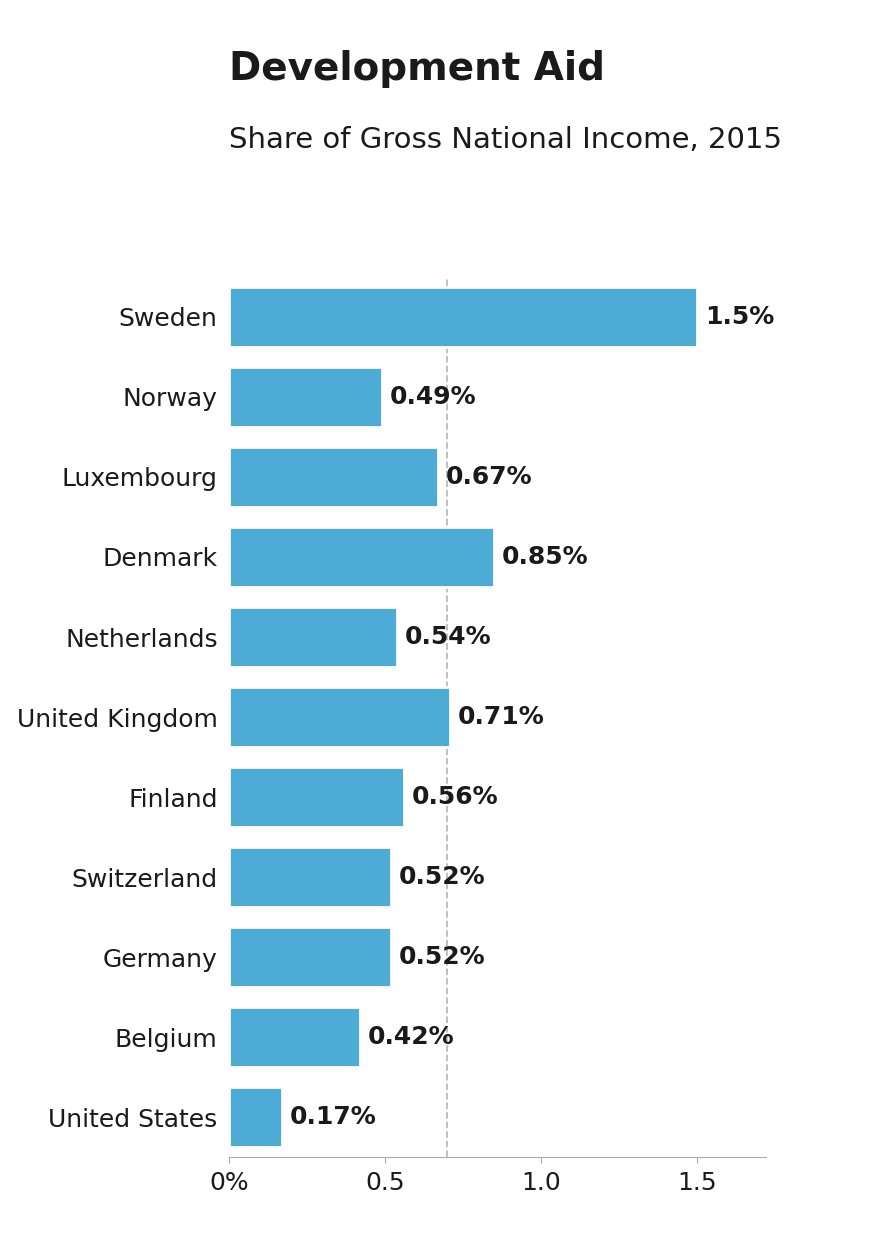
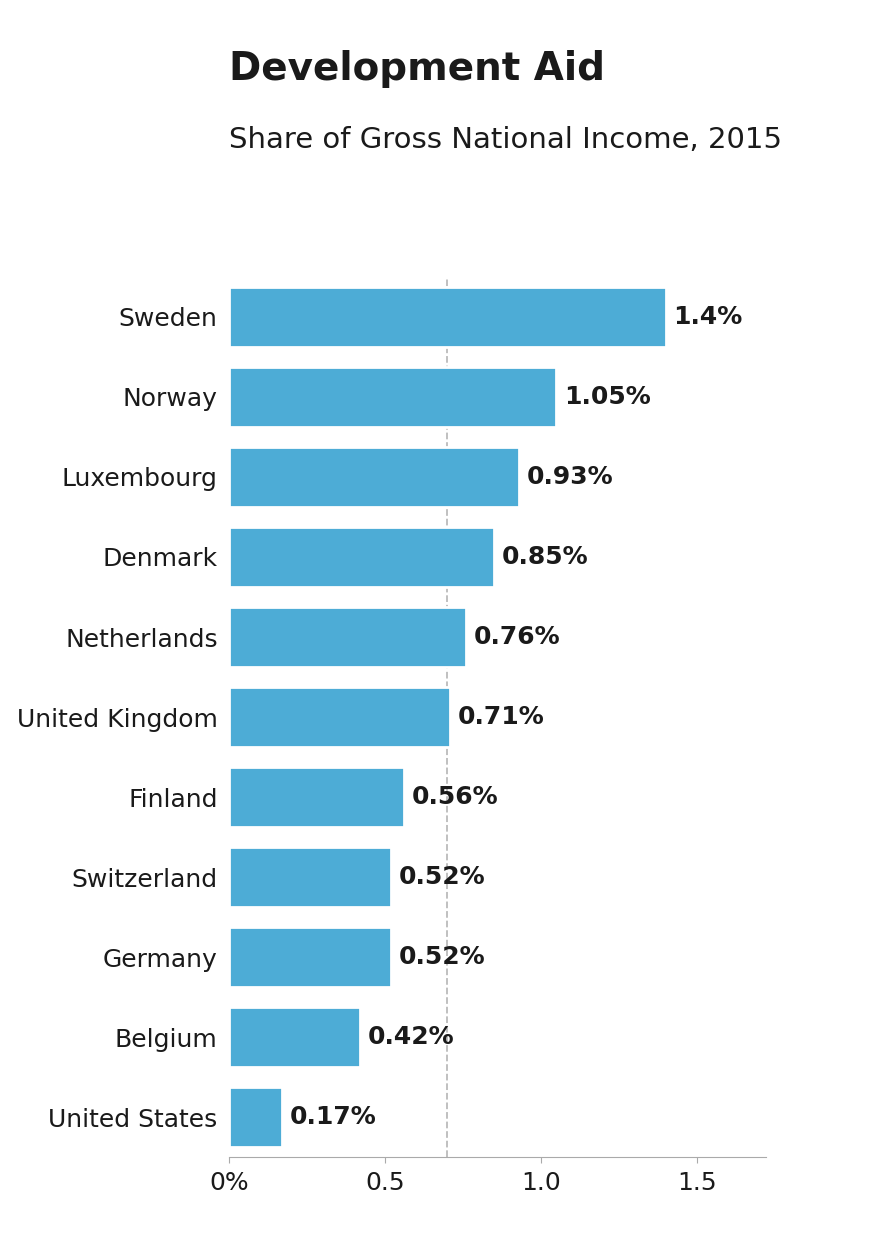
Sweden: 1.5% -> 1.4%
Norway: 0.49% -> 1.05%
Luxembourg: 0.67% -> 0.93%
Netherlands: 0.54% -> 0.76%
